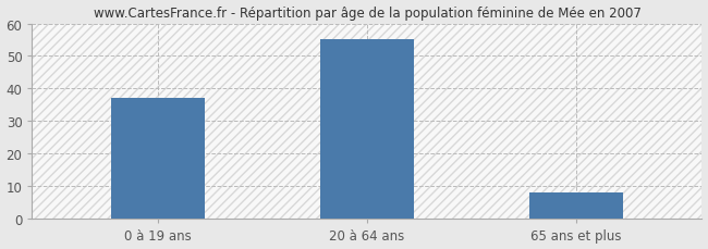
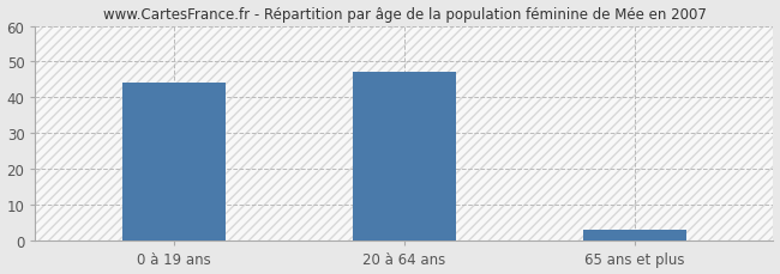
0 à 19 ans: 37 -> 44
20 à 64 ans: 55 -> 47
65 ans et plus: 8 -> 3
